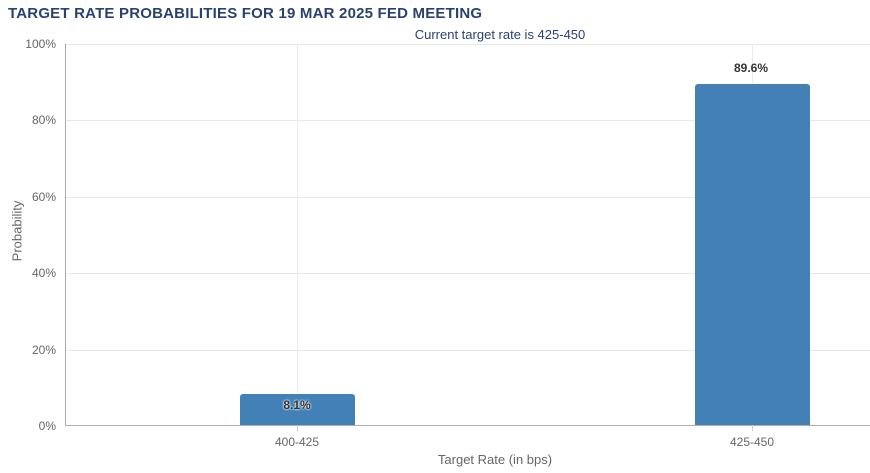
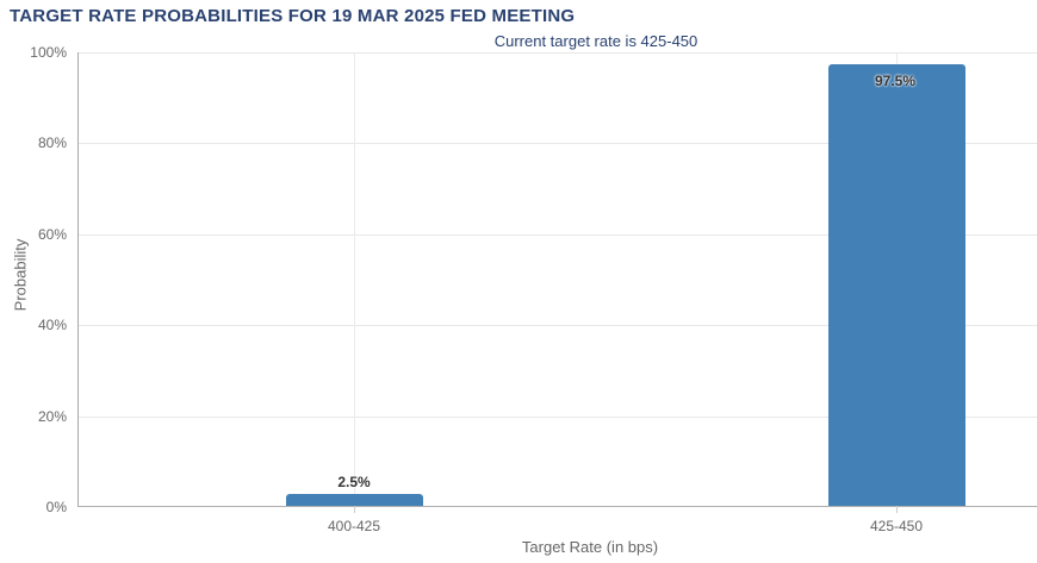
400-425: 8.1% -> 2.5%
425-450: 89.6% -> 97.5%
